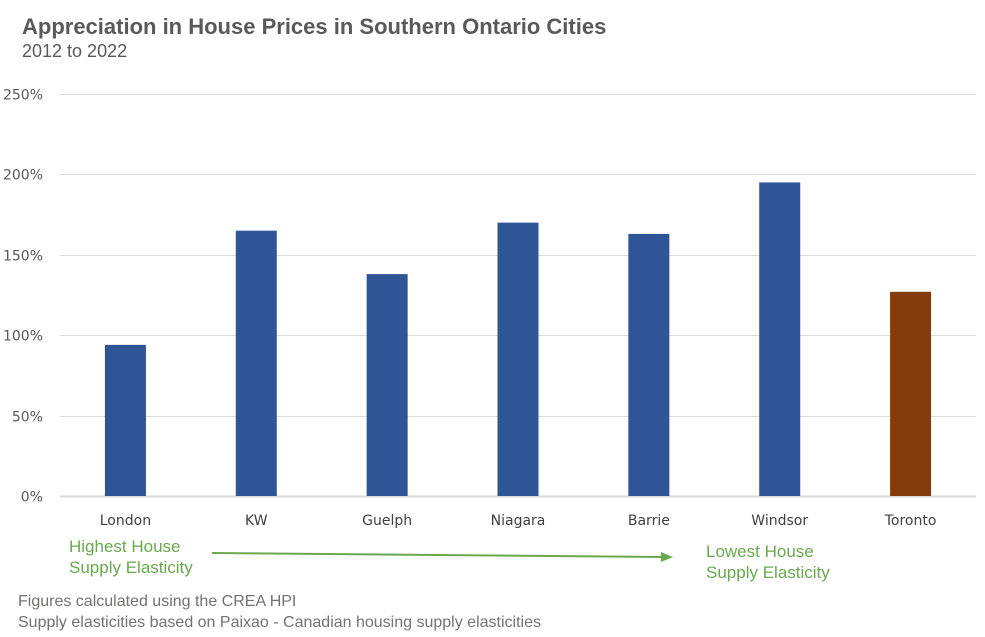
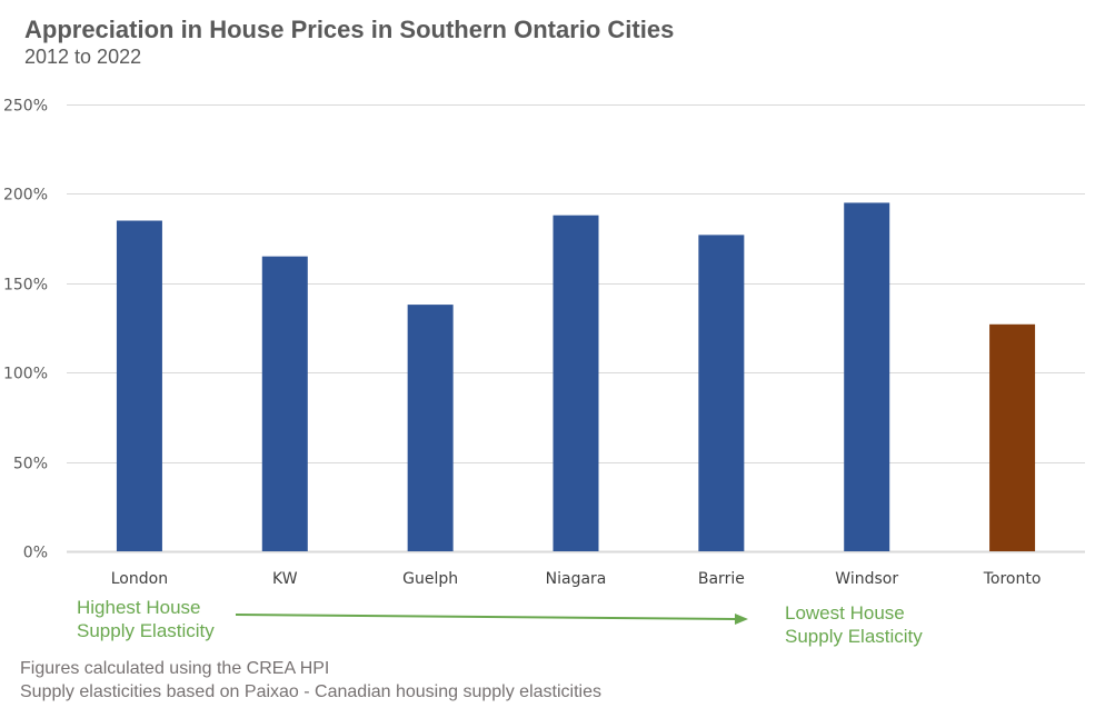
London: 94% -> 185%
Niagara: 170% -> 188%
Barrie: 163% -> 177%
